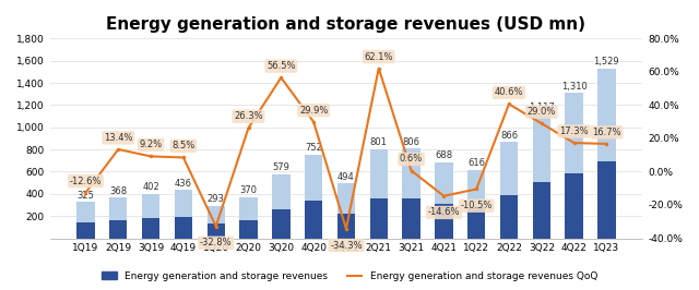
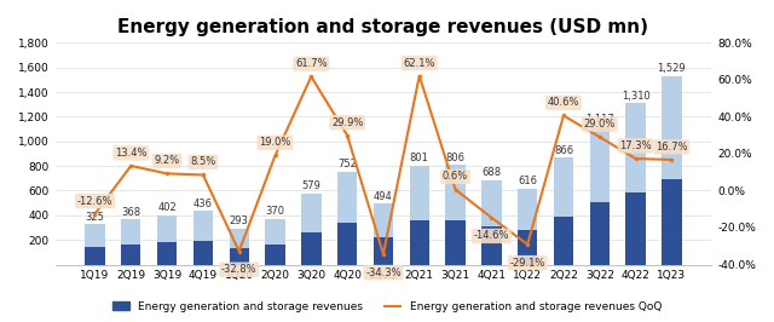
Energy generation and storage revenues QoQ/2Q20: 26.3% -> 19.0%
Energy generation and storage revenues QoQ/3Q20: 56.5% -> 61.7%
Energy generation and storage revenues QoQ/1Q22: -10.5% -> -29.1%
